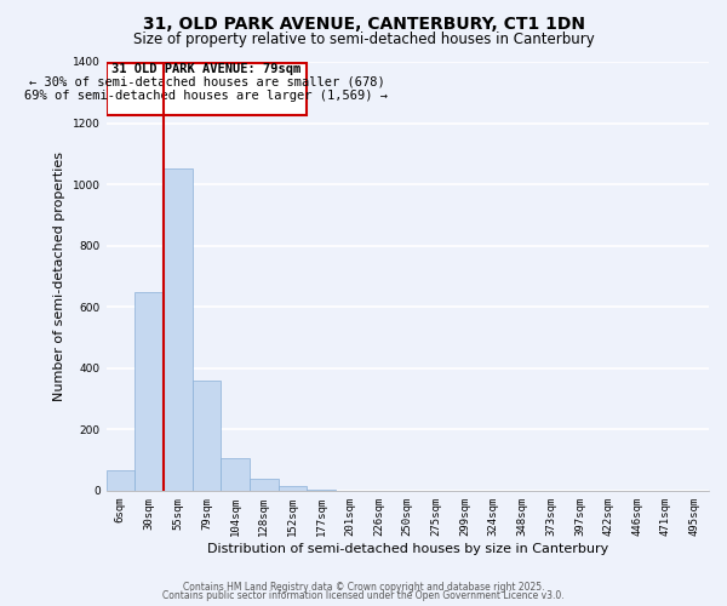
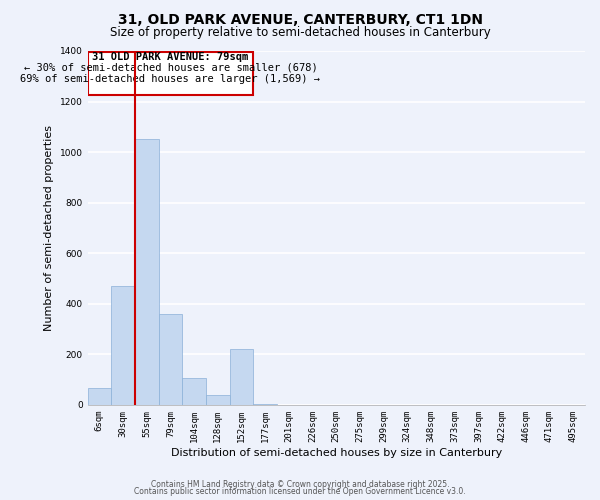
30sqm: 650 -> 470
152sqm: 15 -> 220
